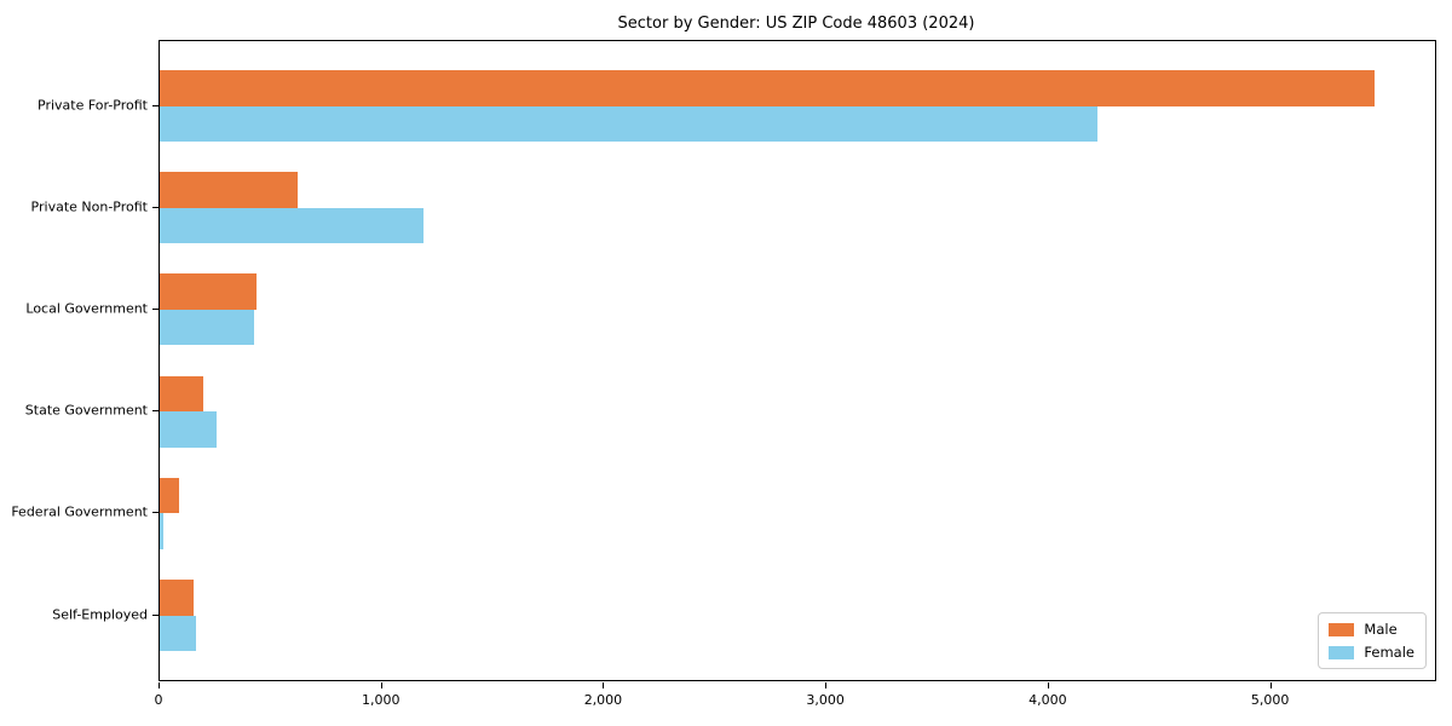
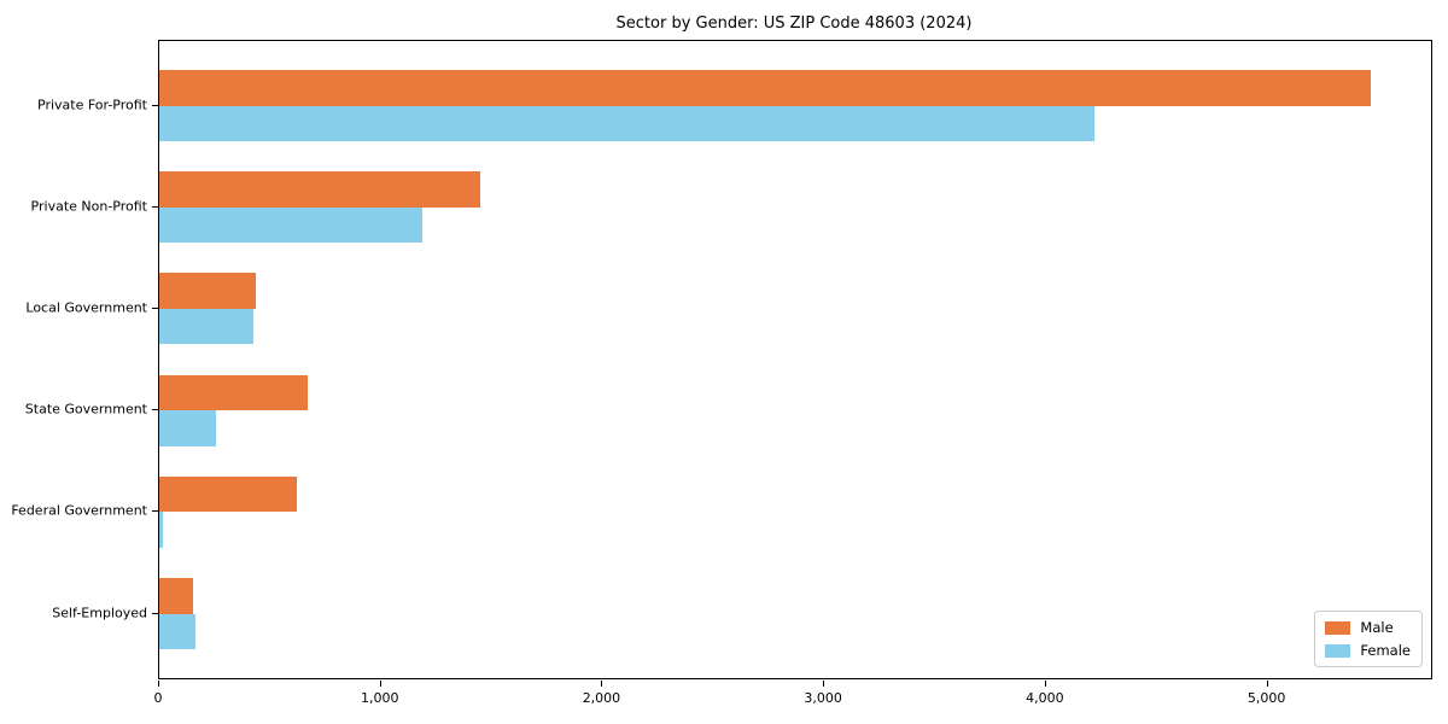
Male/Private Non-Profit: 620 -> 1450
Male/State Government: 190 -> 670
Male/Federal Government: 90 -> 620
